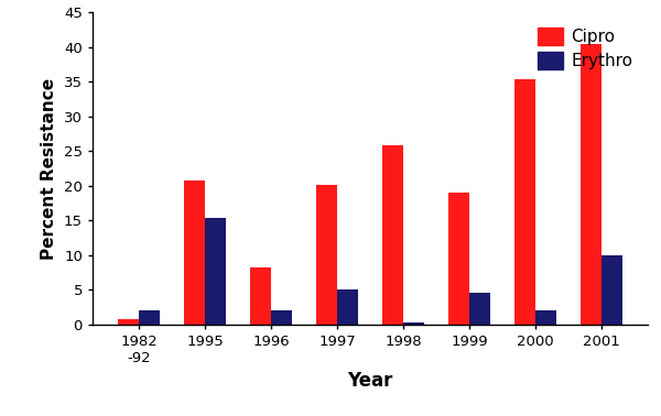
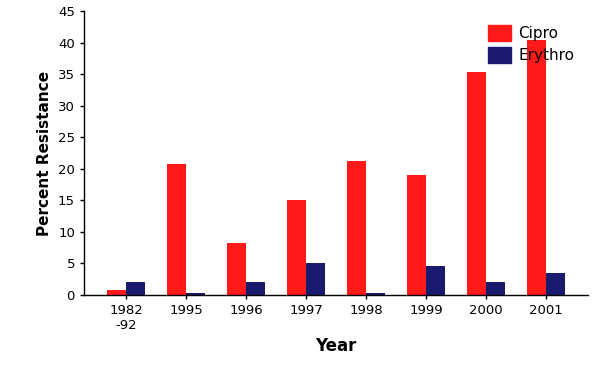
Erythro/1995: 15.4 -> 0.3
Cipro/1997: 20.2 -> 15.0
Cipro/1998: 25.8 -> 21.3
Erythro/2001: 10.0 -> 3.5
